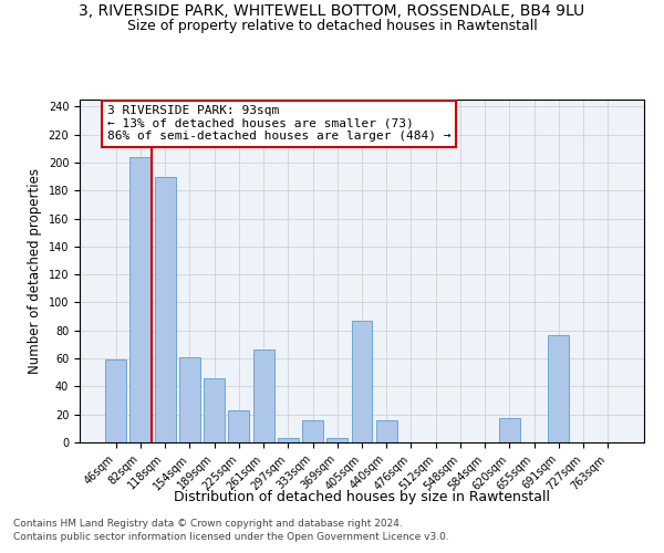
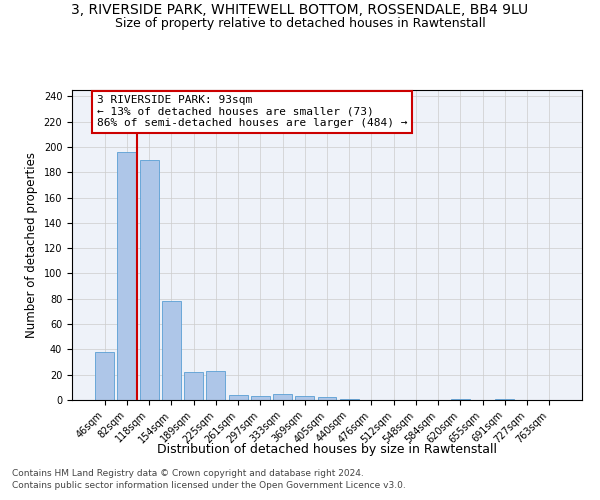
46sqm: 59 -> 38
82sqm: 204 -> 196
154sqm: 61 -> 78
189sqm: 46 -> 22
261sqm: 66 -> 4
333sqm: 16 -> 5
405sqm: 87 -> 2
440sqm: 16 -> 1
620sqm: 17 -> 1
691sqm: 77 -> 1
